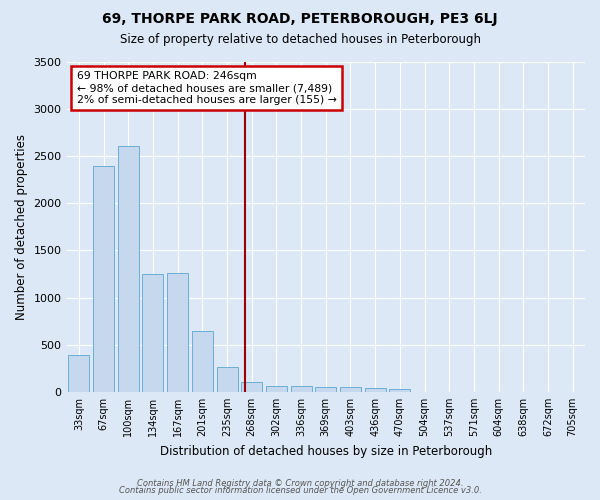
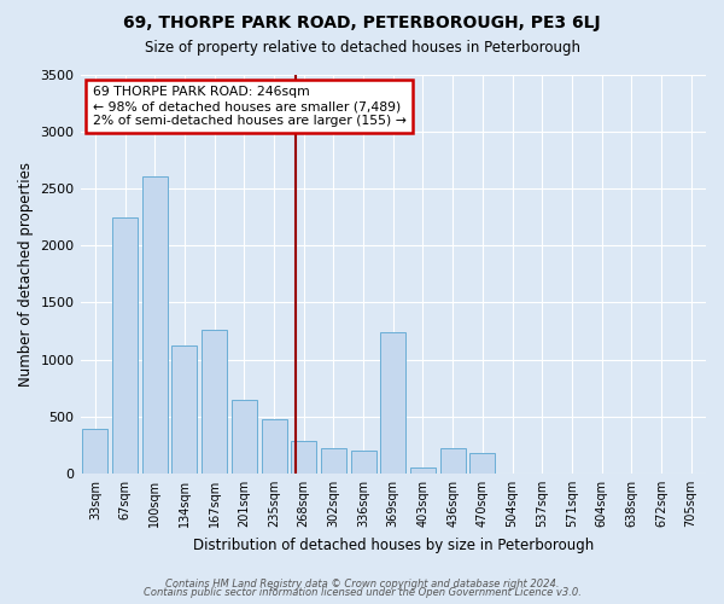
67sqm: 2390 -> 2240
134sqm: 1250 -> 1120
235sqm: 260 -> 480
268sqm: 110 -> 280
302sqm: 60 -> 220
336sqm: 60 -> 200
369sqm: 60 -> 1240
436sqm: 40 -> 220
470sqm: 40 -> 180
